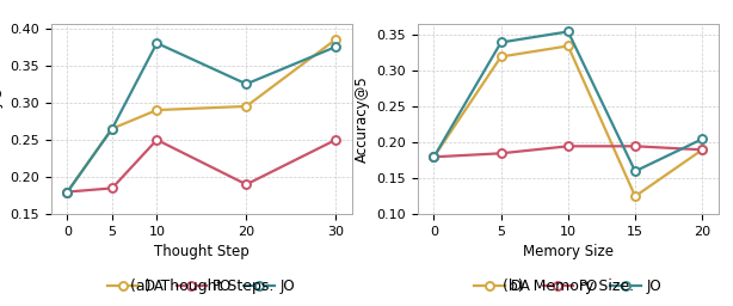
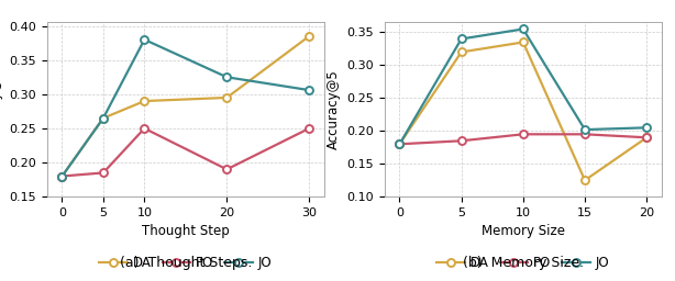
JO/30: 0.375 -> 0.306
JO/15: 0.160 -> 0.202
